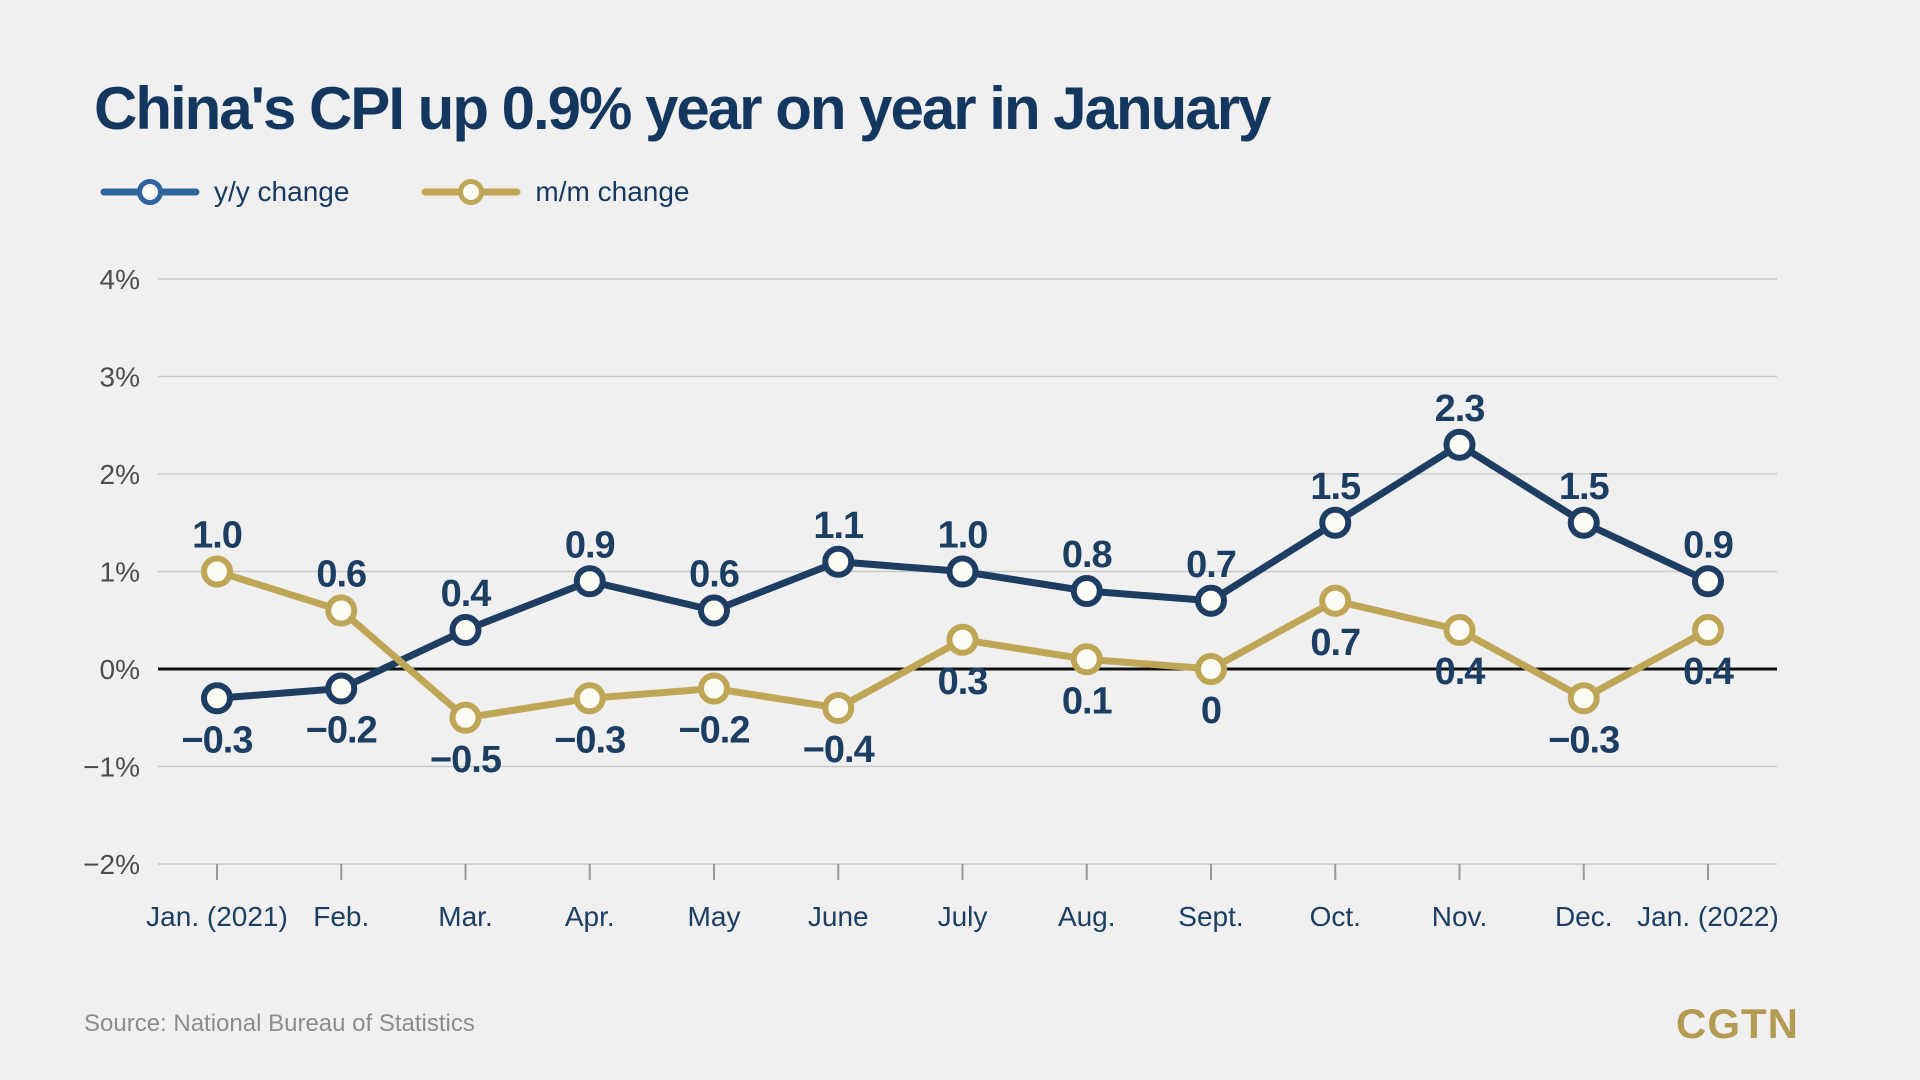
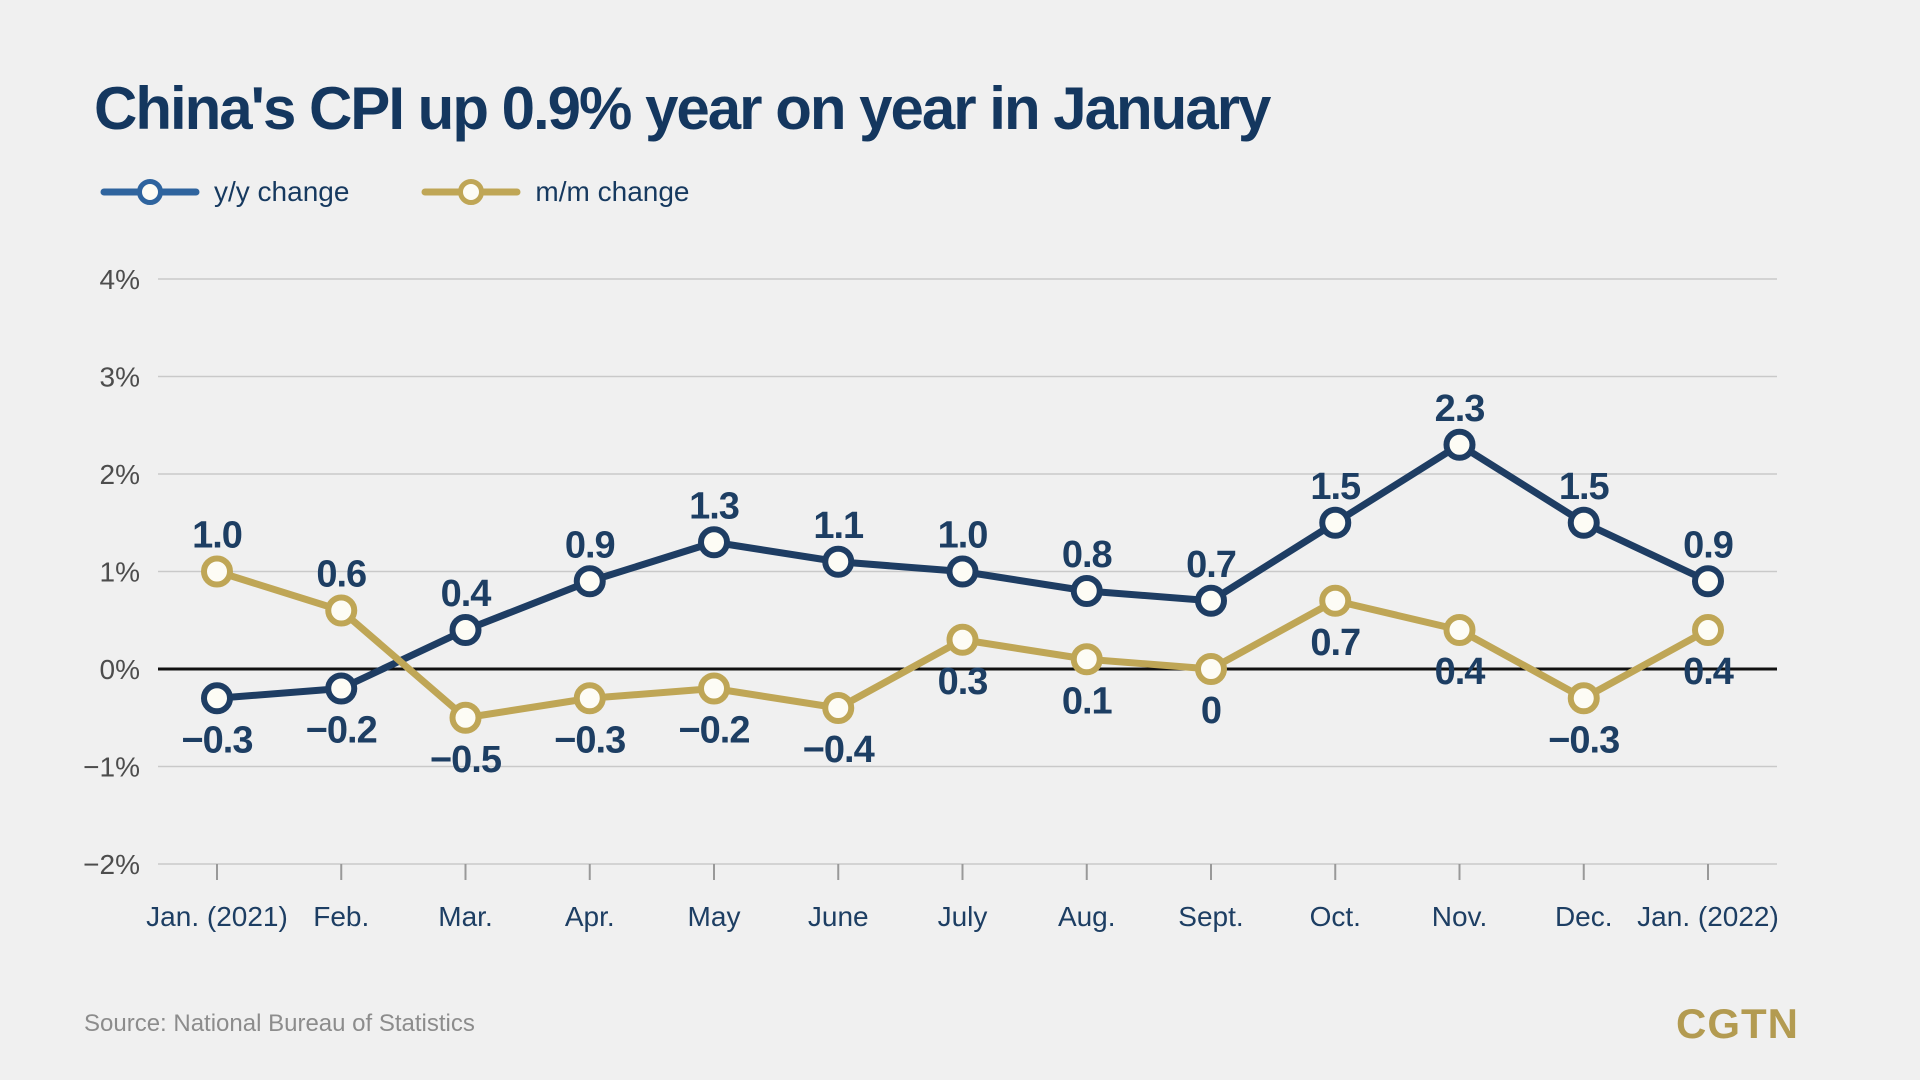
y/y change/May: 0.6 -> 1.3
